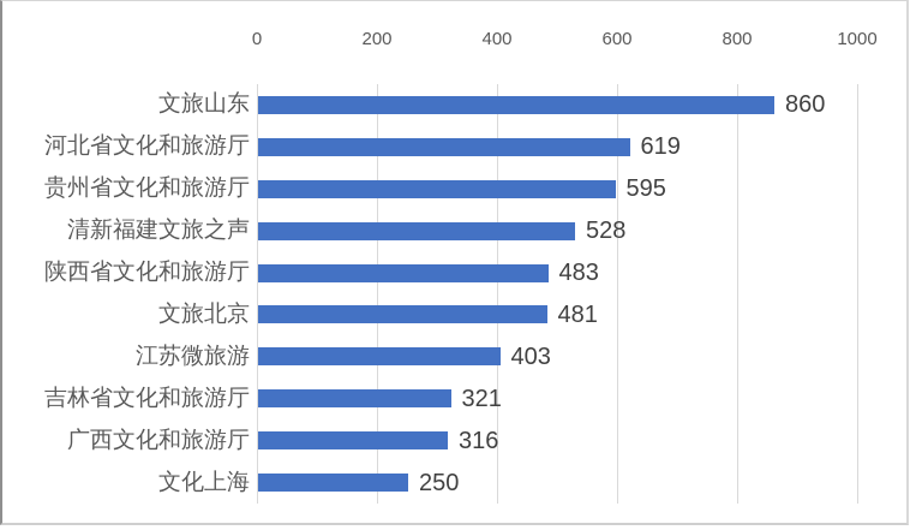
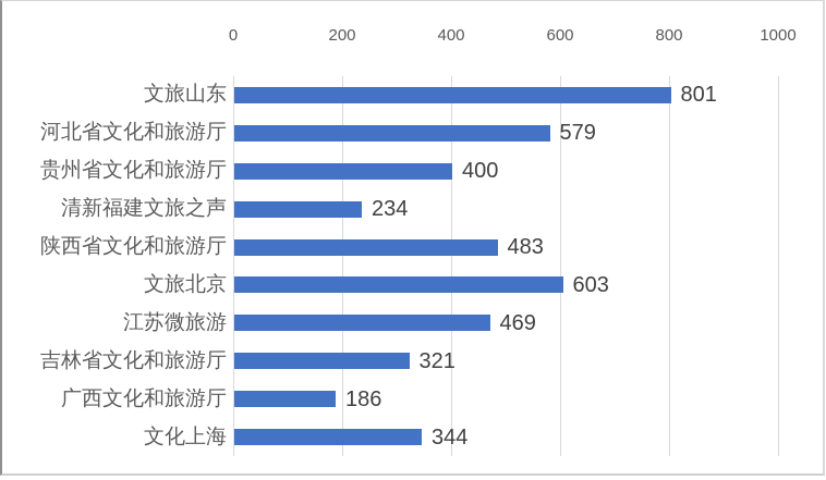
文旅山东: 860 -> 801
河北省文化和旅游厅: 619 -> 579
贵州省文化和旅游厅: 595 -> 400
清新福建文旅之声: 528 -> 234
文旅北京: 481 -> 603
江苏微旅游: 403 -> 469
广西文化和旅游厅: 316 -> 186
文化上海: 250 -> 344
